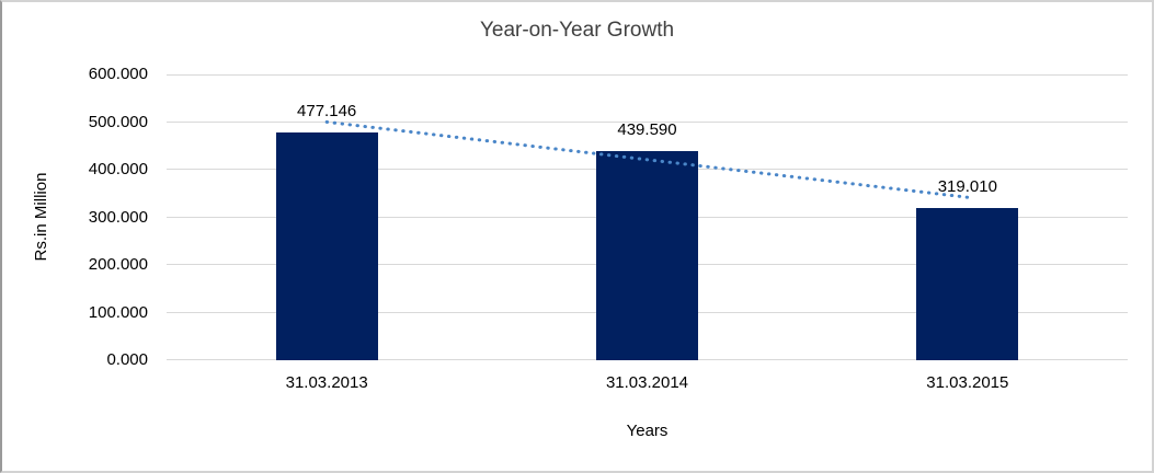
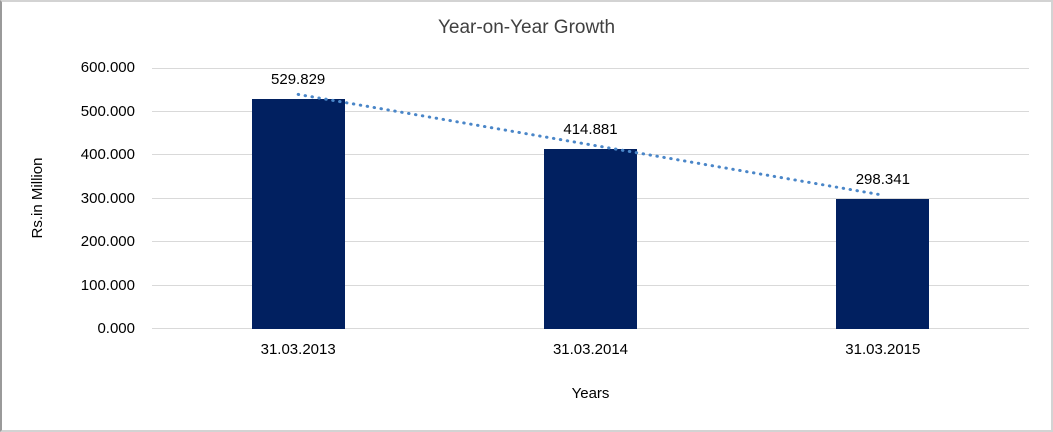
31.03.2013: 477.146 -> 529.829
31.03.2014: 439.590 -> 414.881
31.03.2015: 319.010 -> 298.341
